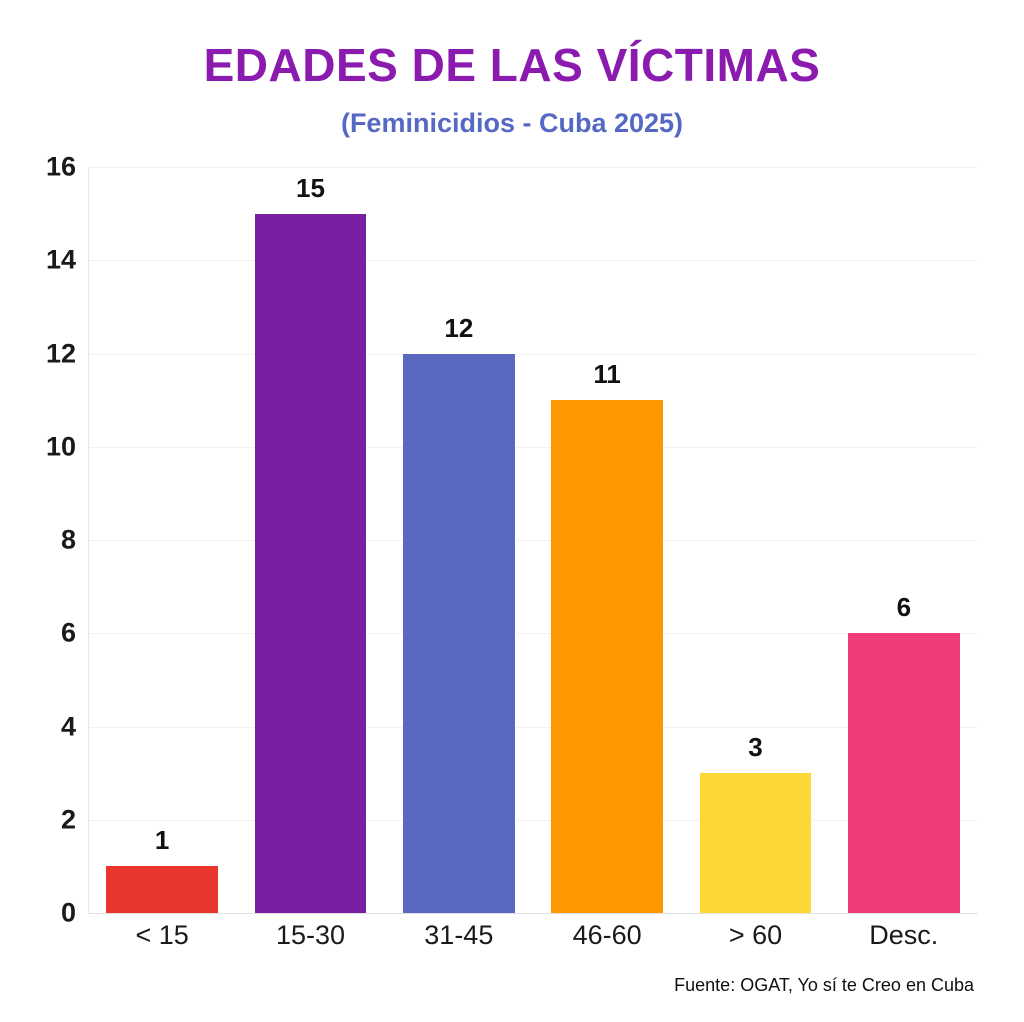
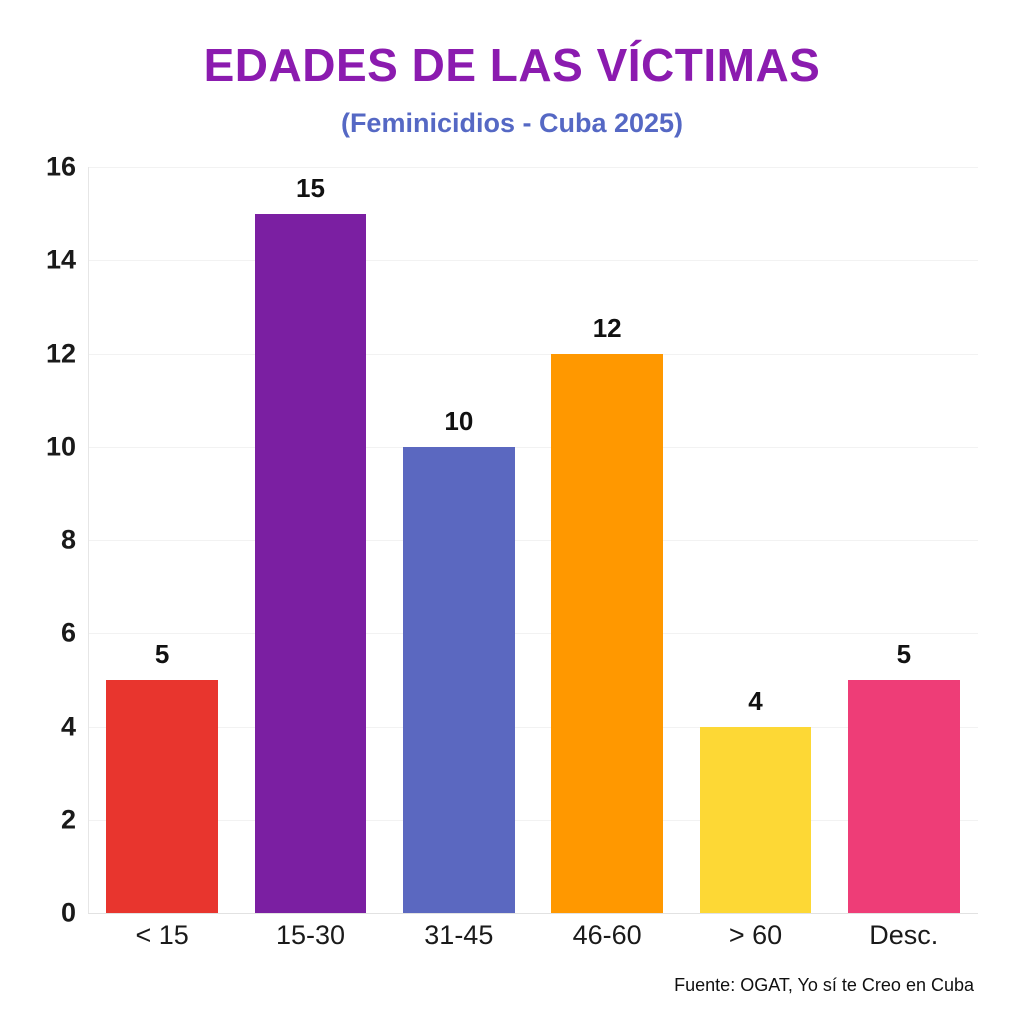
< 15: 1 -> 5
31-45: 12 -> 10
46-60: 11 -> 12
> 60: 3 -> 4
Desc.: 6 -> 5
